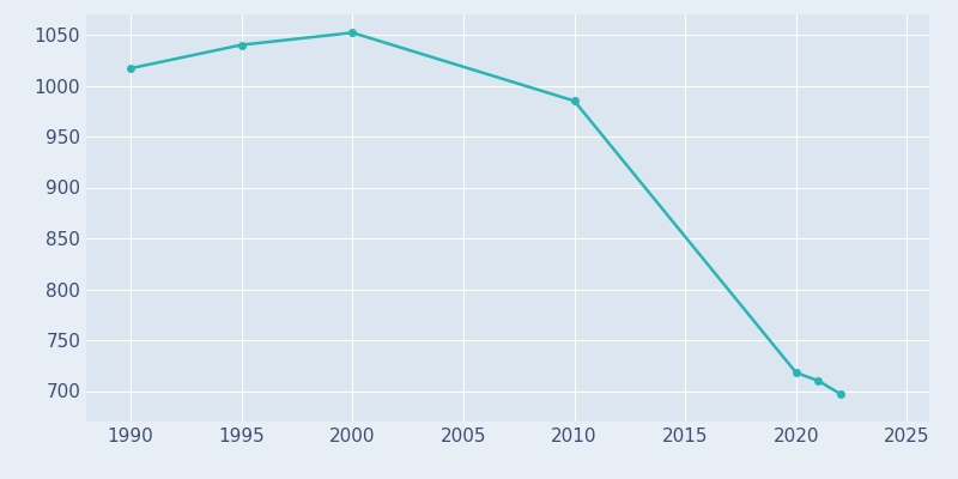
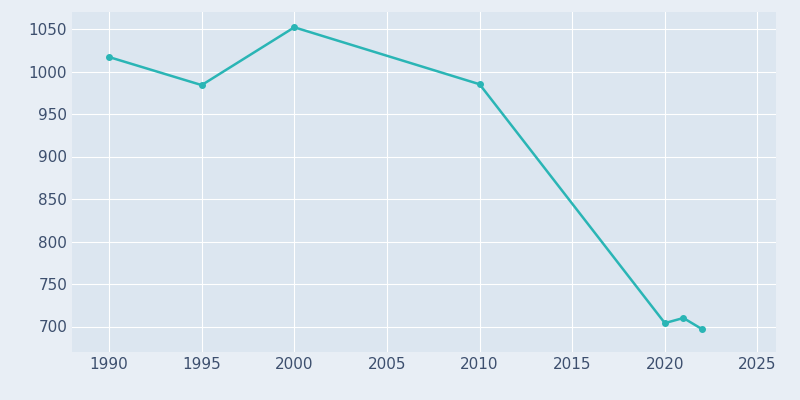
1995: 1040 -> 984
2020: 718 -> 704
